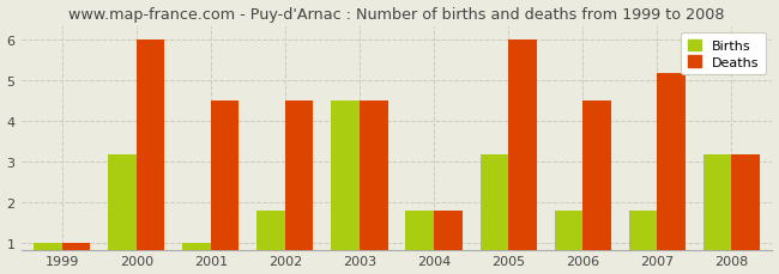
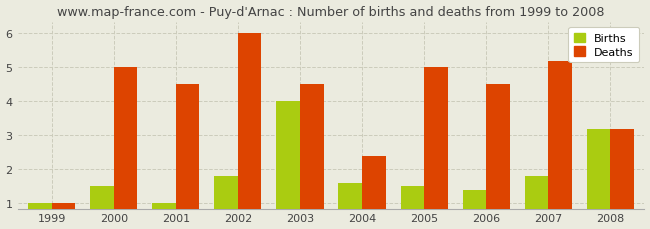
Births/2000: 3.2 -> 1.5
Deaths/2000: 6.0 -> 5.0
Deaths/2002: 4.5 -> 6.0
Births/2003: 4.5 -> 4.0
Births/2004: 1.8 -> 1.6
Deaths/2004: 1.8 -> 2.4
Births/2005: 3.2 -> 1.5
Deaths/2005: 6.0 -> 5.0
Births/2006: 1.8 -> 1.4
